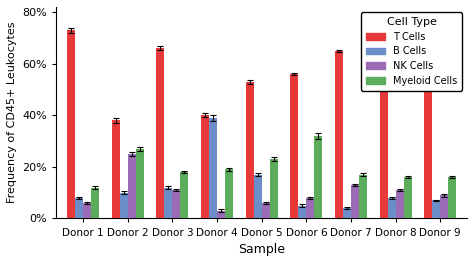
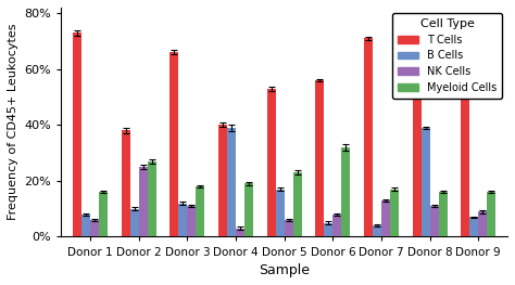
Myeloid Cells/Donor 1: 12% -> 16%
T Cells/Donor 7: 65% -> 71%
B Cells/Donor 8: 8% -> 39%
